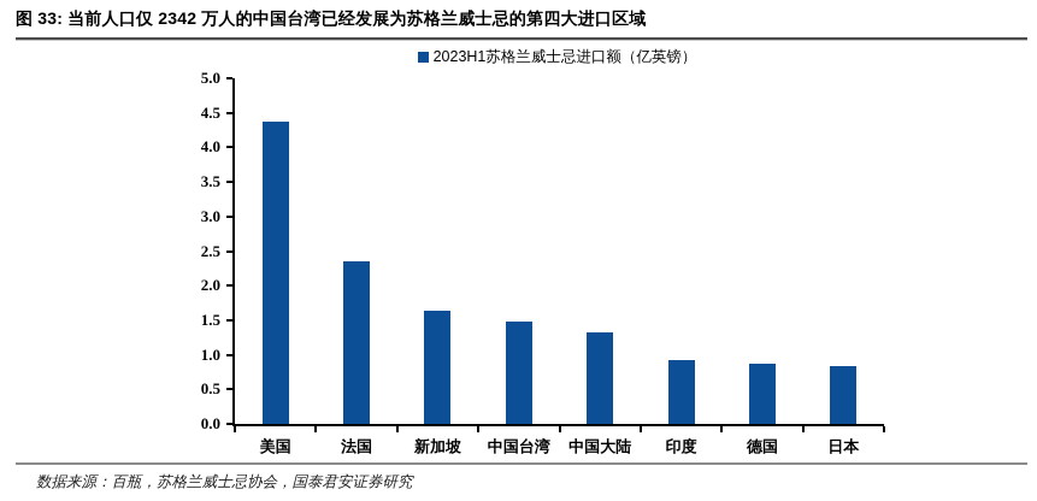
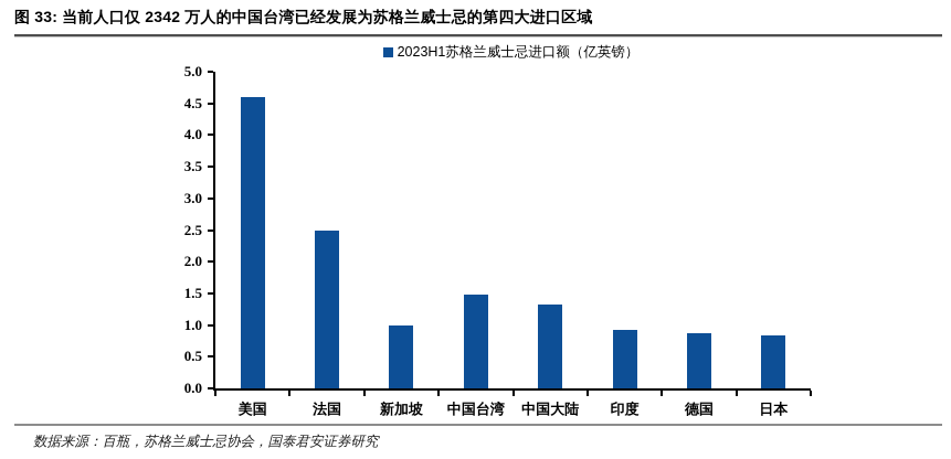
美国: 4.4 -> 4.6
法国: 2.4 -> 2.5
新加坡: 1.6 -> 1.0
